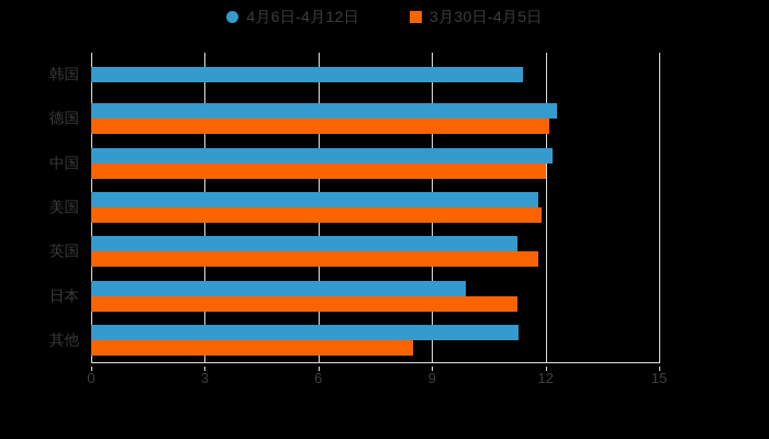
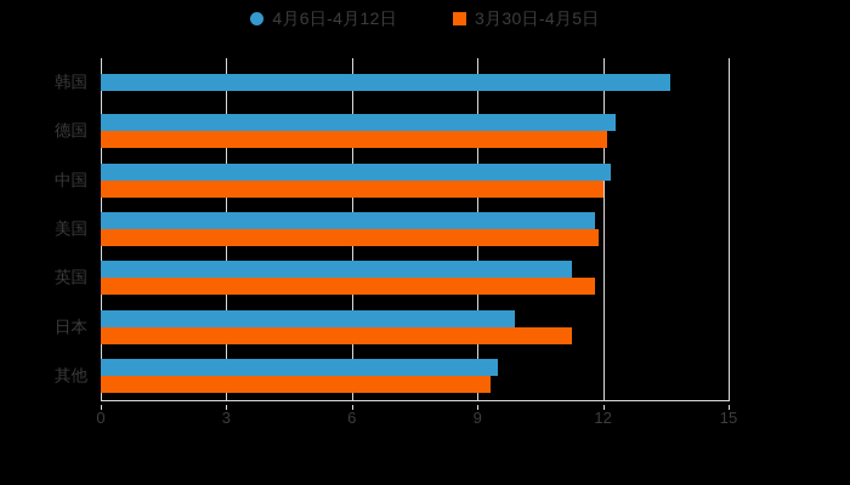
4月6日-4月12日/韩国: 11.4 -> 13.6
4月6日-4月12日/其他: 11.3 -> 9.5
3月30日-4月5日/其他: 8.5 -> 9.3
